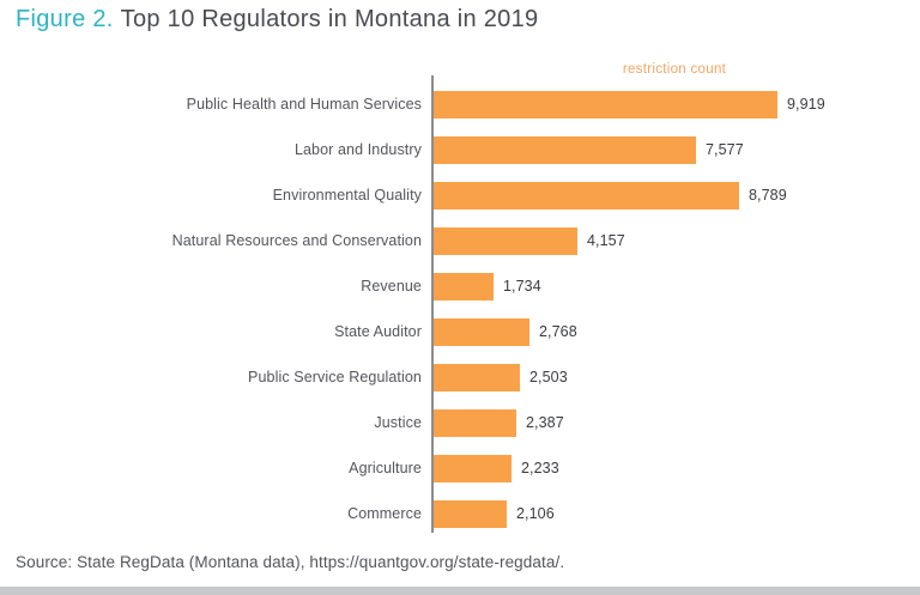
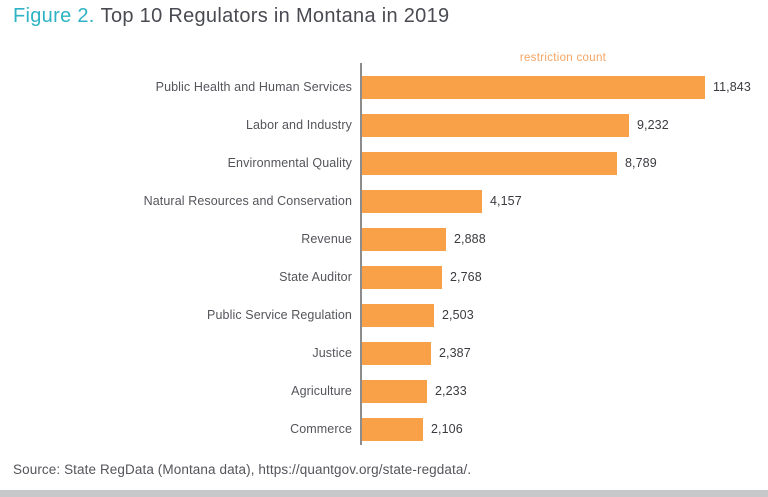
Public Health and Human Services: 9,919 -> 11,843
Labor and Industry: 7,577 -> 9,232
Revenue: 1,734 -> 2,888
